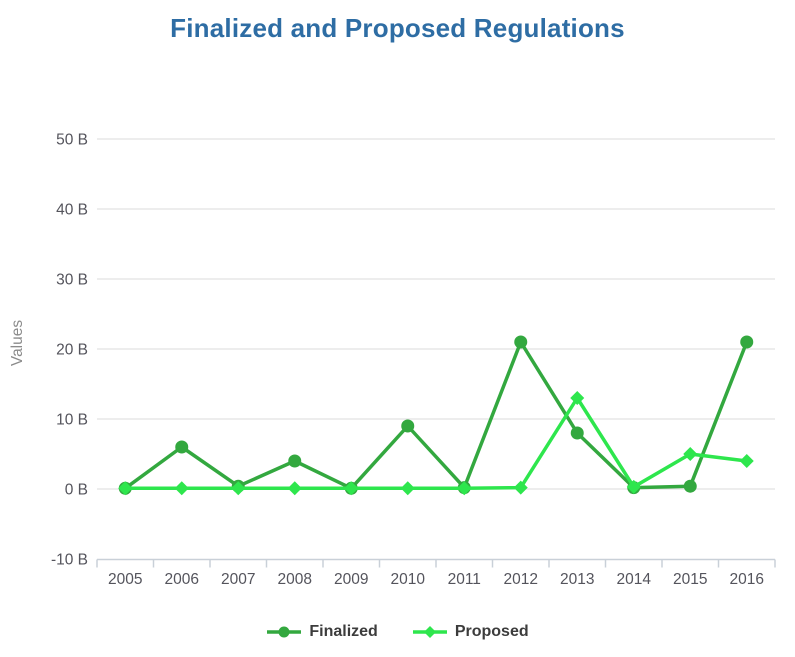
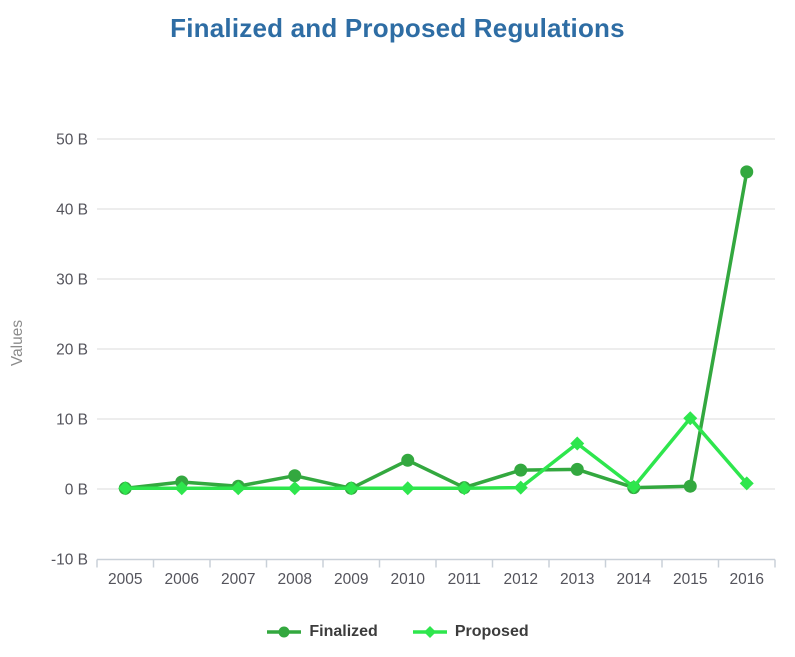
Finalized/2006: 6B -> 1B
Finalized/2008: 4B -> 2B
Finalized/2010: 9B -> 4B
Finalized/2012: 21B -> 3B
Finalized/2013: 8B -> 3B
Proposed/2013: 13B -> 6B
Proposed/2015: 5B -> 10B
Finalized/2016: 21B -> 45B
Proposed/2016: 4B -> 1B
